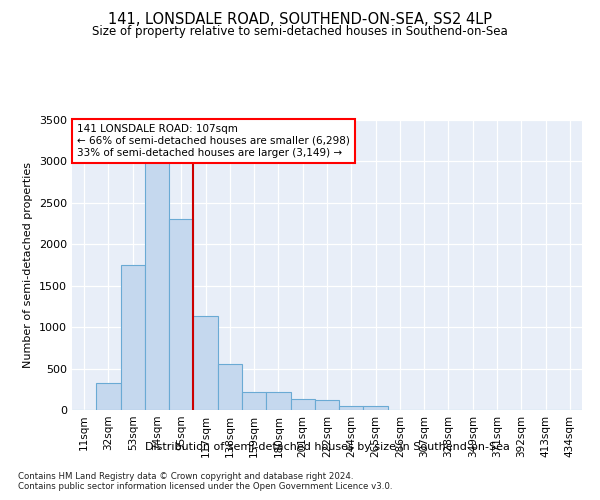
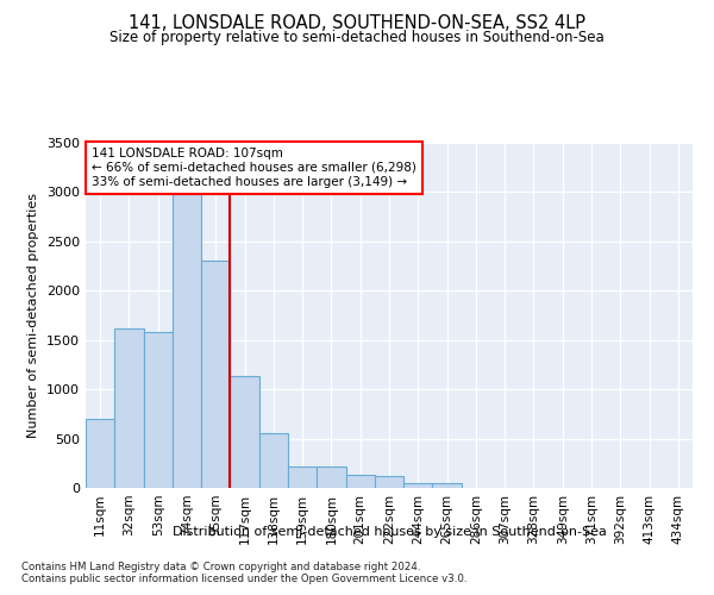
11sqm: 0 -> 700
32sqm: 320 -> 1620
53sqm: 1750 -> 1580
